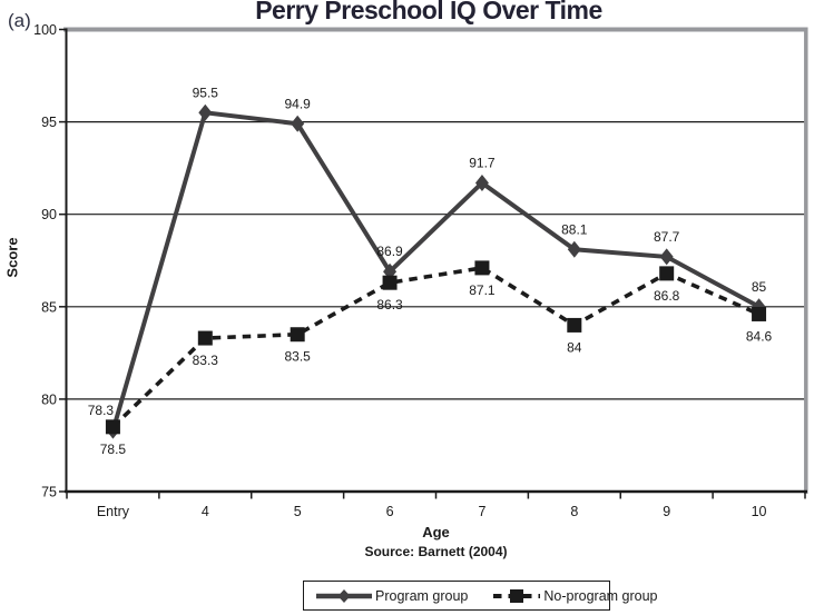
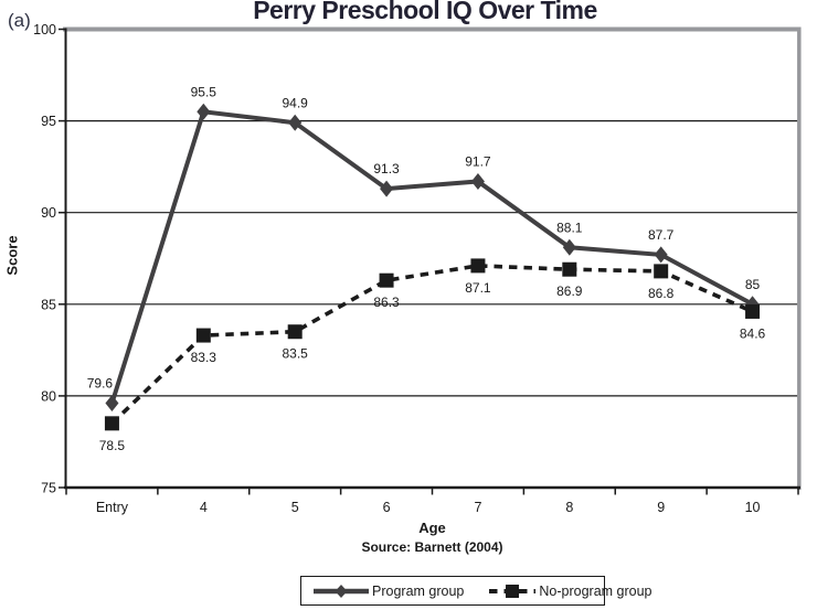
Program group/Entry: 78.3 -> 79.6
Program group/6: 86.9 -> 91.3
No-program group/8: 84 -> 86.9
